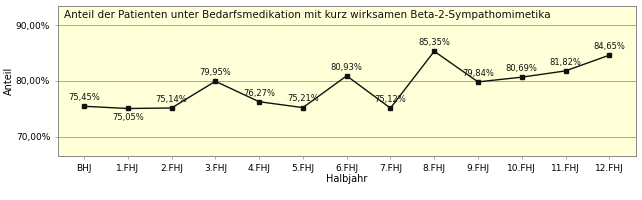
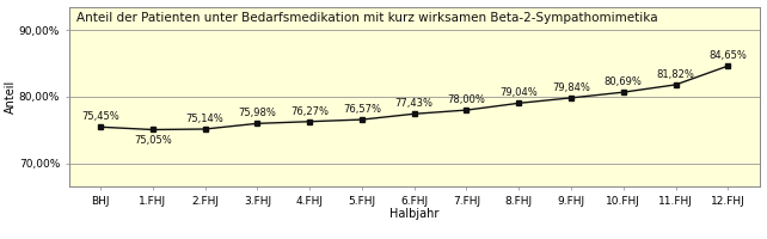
3.FHJ: 79,95% -> 75,98%
5.FHJ: 75,21% -> 76,57%
6.FHJ: 80,93% -> 77,43%
7.FHJ: 75,12% -> 78,00%
8.FHJ: 85,35% -> 79,04%
